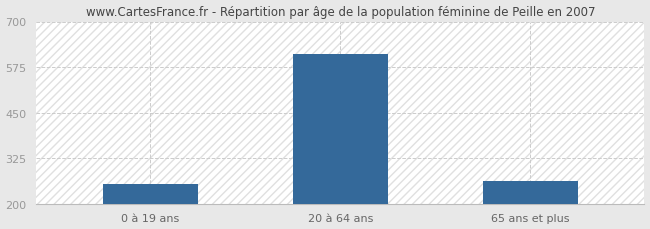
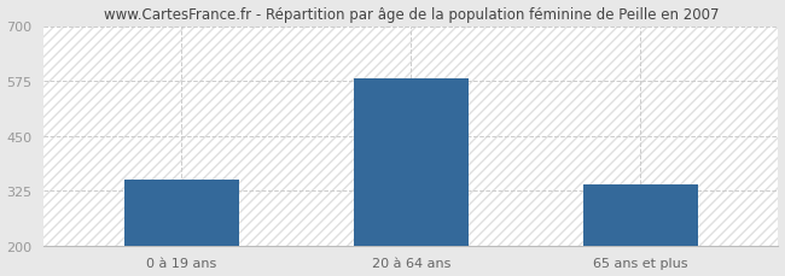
0 à 19 ans: 255 -> 350
20 à 64 ans: 610 -> 580
65 ans et plus: 262 -> 340
